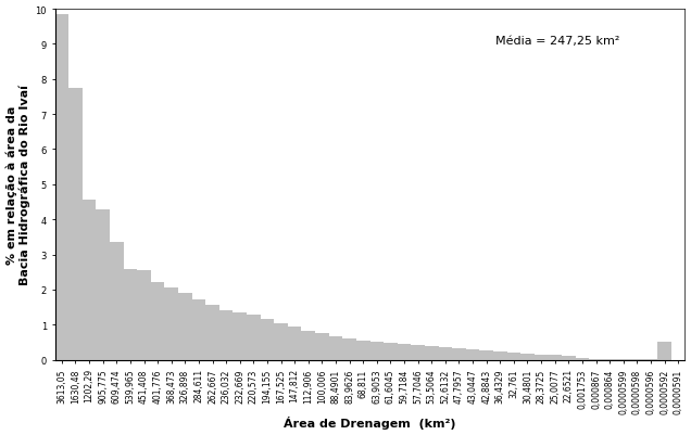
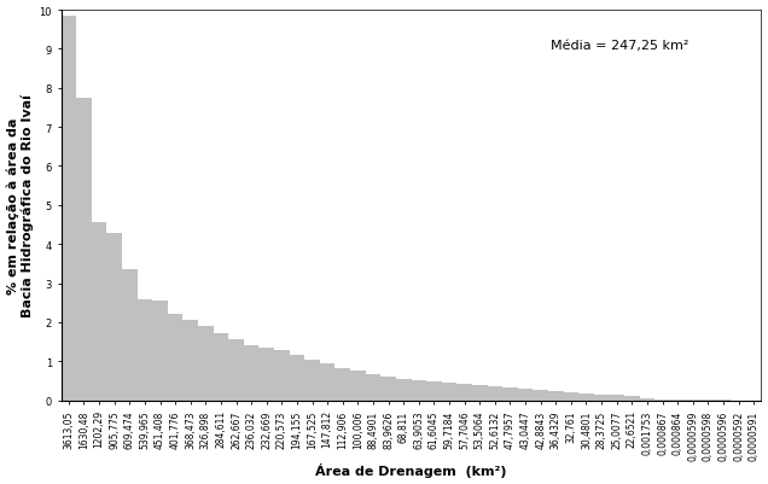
0,0000592: 0.50 -> 0.00
